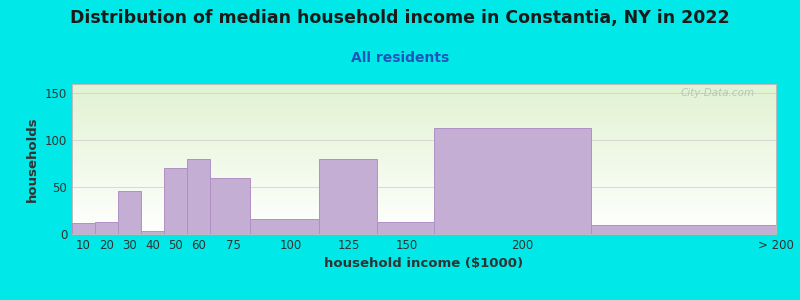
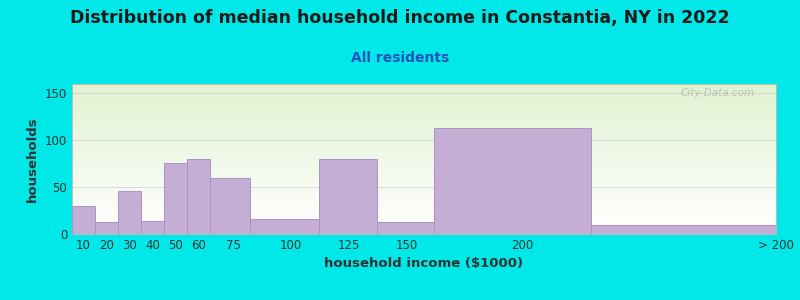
10: 12 -> 30
40: 3 -> 14
50: 70 -> 76
